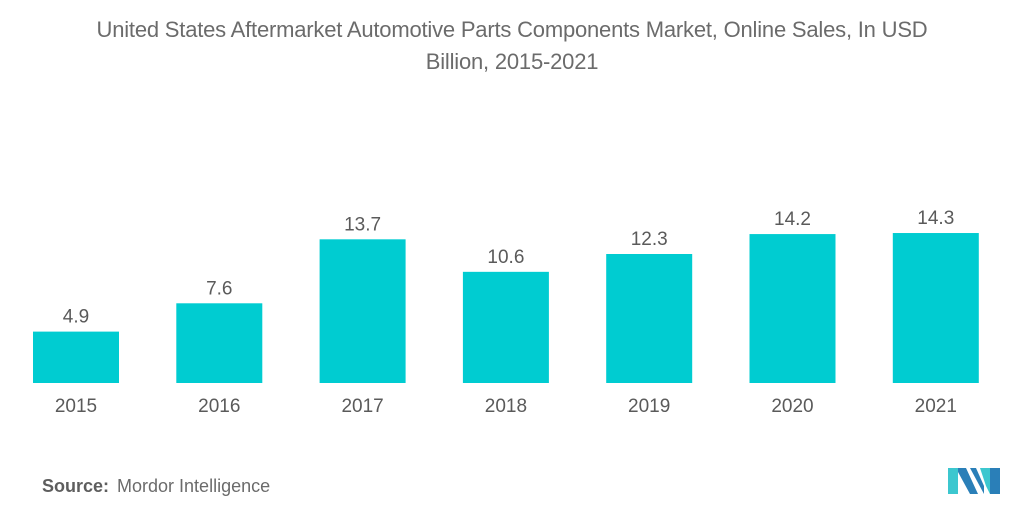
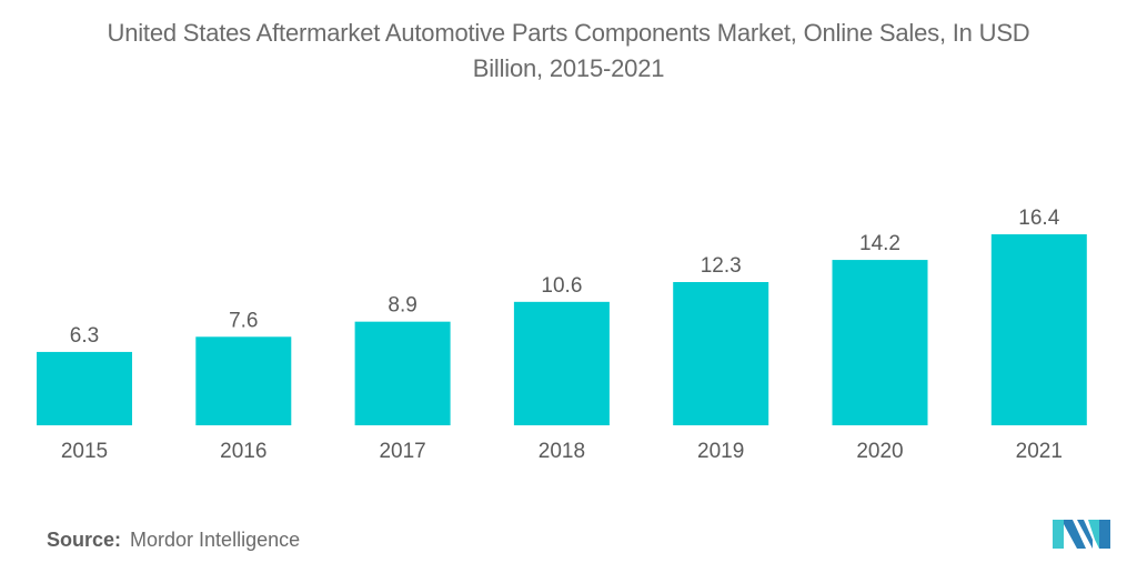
2015: 4.9 -> 6.3
2017: 13.7 -> 8.9
2021: 14.3 -> 16.4
